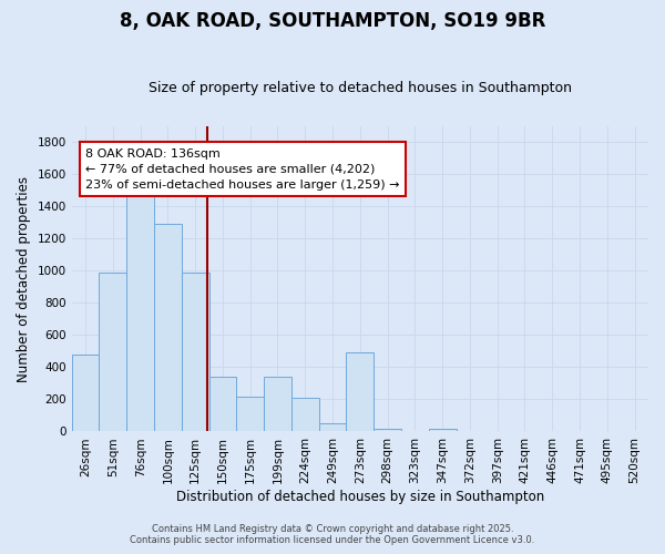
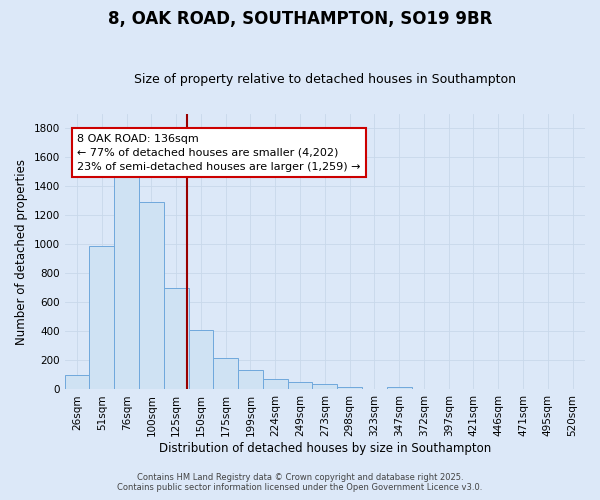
26sqm: 480 -> 100
125sqm: 990 -> 700
150sqm: 340 -> 410
199sqm: 340 -> 140
224sqm: 210 -> 80
273sqm: 490 -> 40
